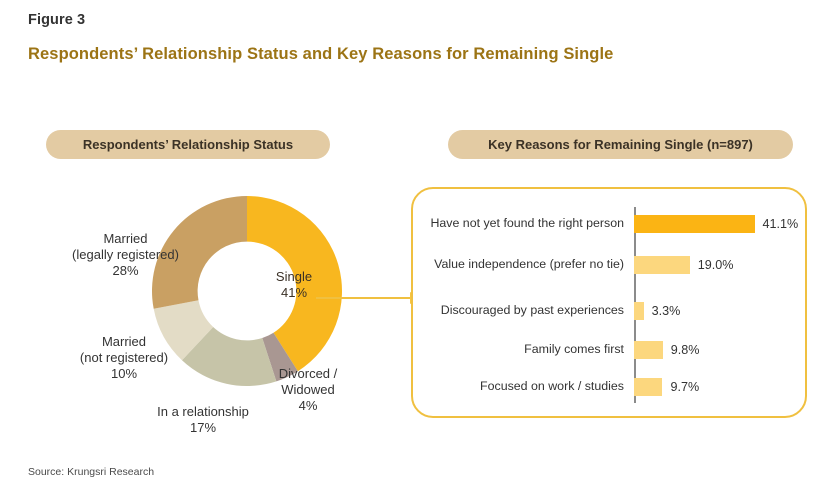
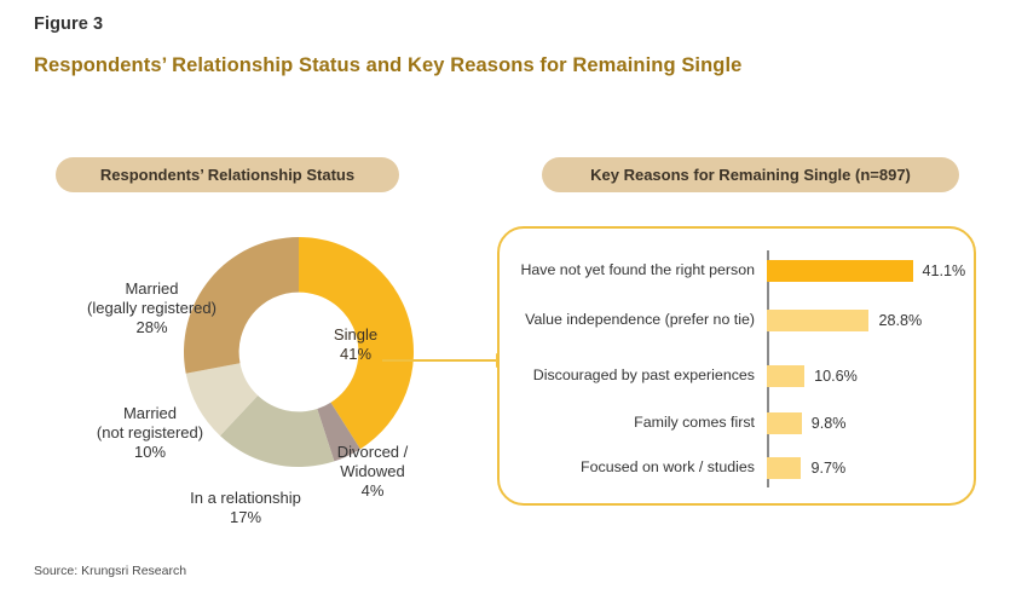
Key Reasons for Remaining Single (n=897)/Value independence (prefer no tie): 19.0% -> 28.8%
Key Reasons for Remaining Single (n=897)/Discouraged by past experiences: 3.3% -> 10.6%
